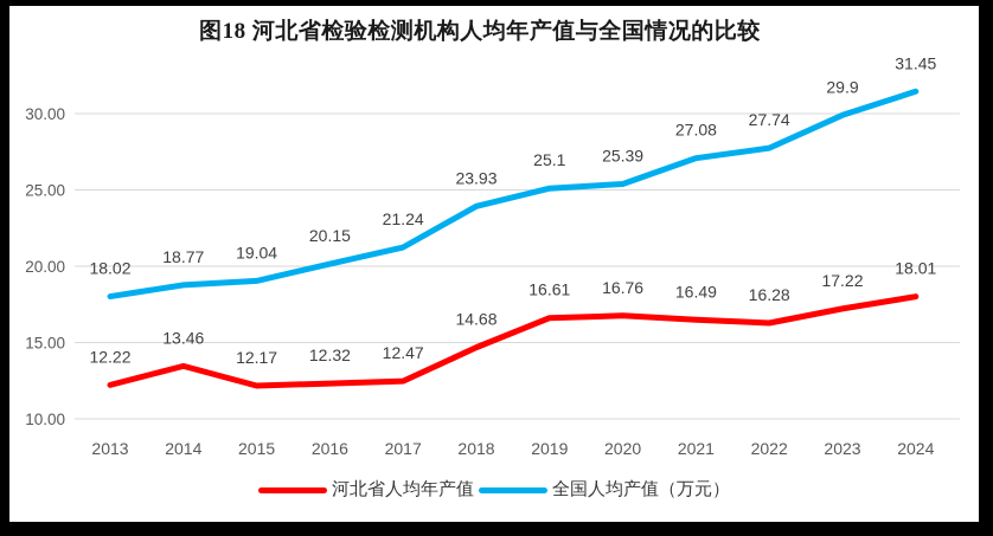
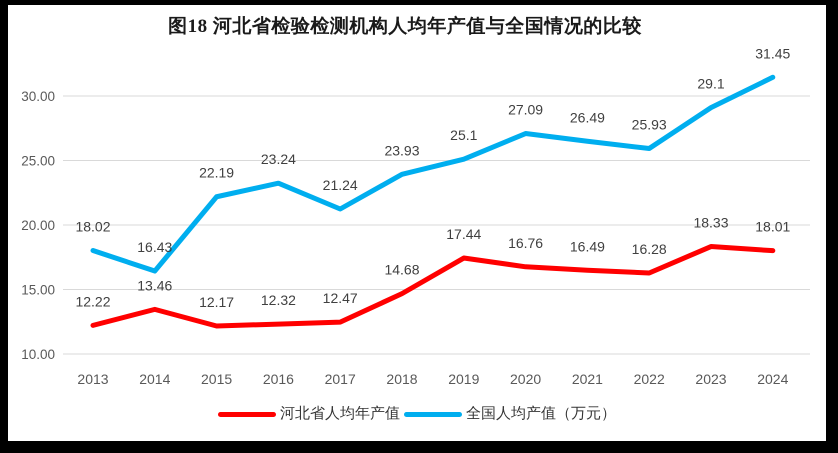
全国人均产值（万元）/2014: 18.77 -> 16.43
全国人均产值（万元）/2015: 19.04 -> 22.19
全国人均产值（万元）/2016: 20.15 -> 23.24
河北省人均年产值/2019: 16.61 -> 17.44
全国人均产值（万元）/2020: 25.39 -> 27.09
全国人均产值（万元）/2021: 27.08 -> 26.49
全国人均产值（万元）/2022: 27.74 -> 25.93
河北省人均年产值/2023: 17.22 -> 18.33
全国人均产值（万元）/2023: 29.9 -> 29.1
